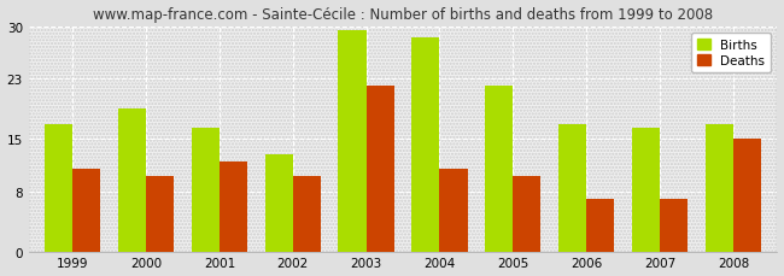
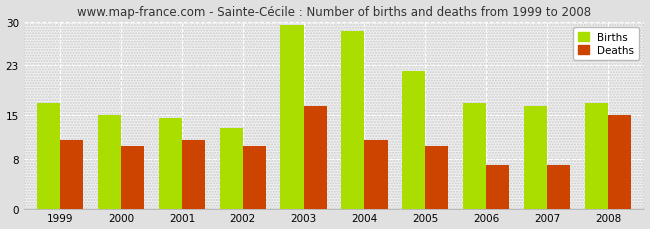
Births/2000: 19.0 -> 15.0
Births/2001: 16.4 -> 14.5
Deaths/2001: 12.0 -> 11.0
Deaths/2003: 22.0 -> 16.5
